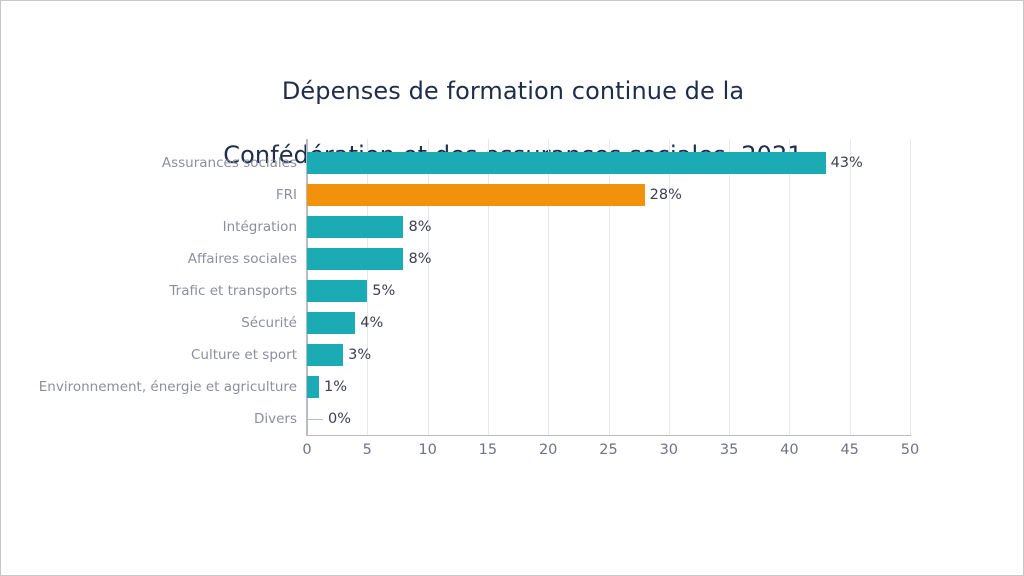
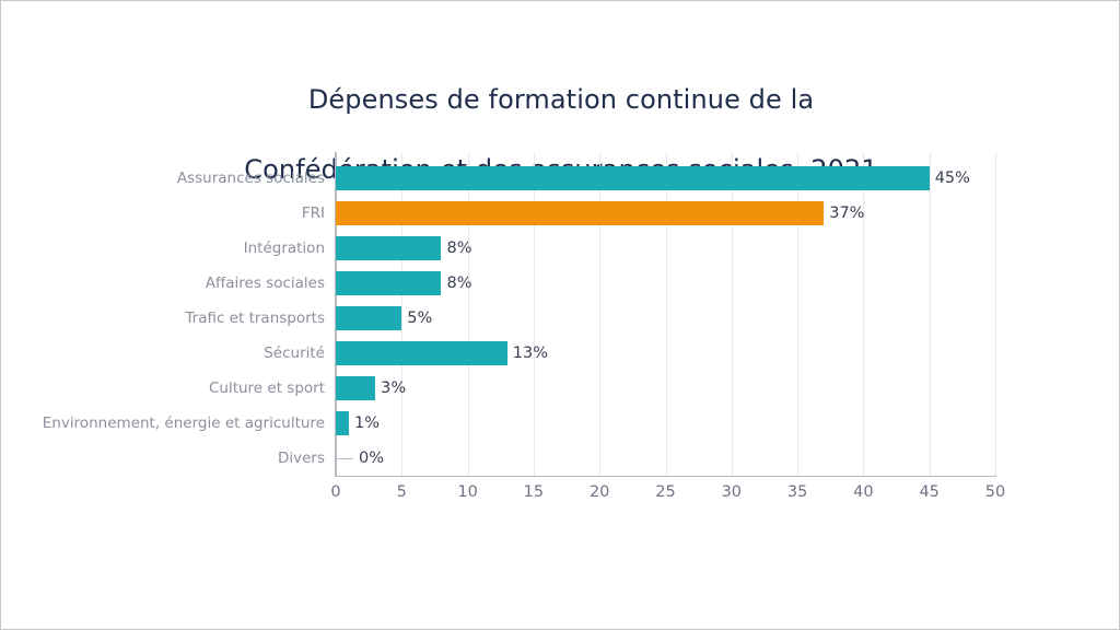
Assurances sociales: 43% -> 45%
FRI: 28% -> 37%
Sécurité: 4% -> 13%
